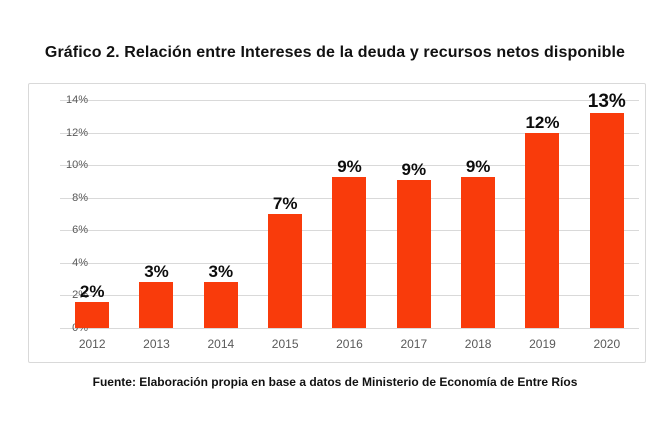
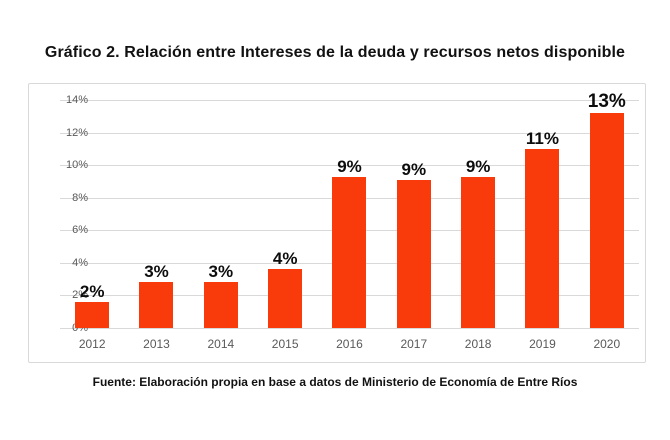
2015: 7% -> 4%
2019: 12% -> 11%
